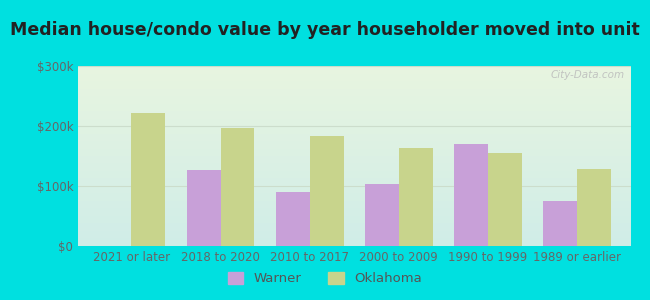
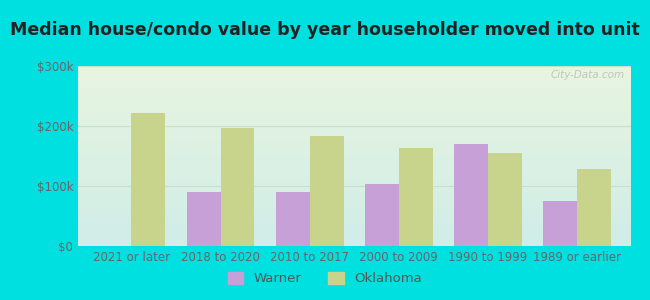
Warner/2018 to 2020: $126k -> $90k
